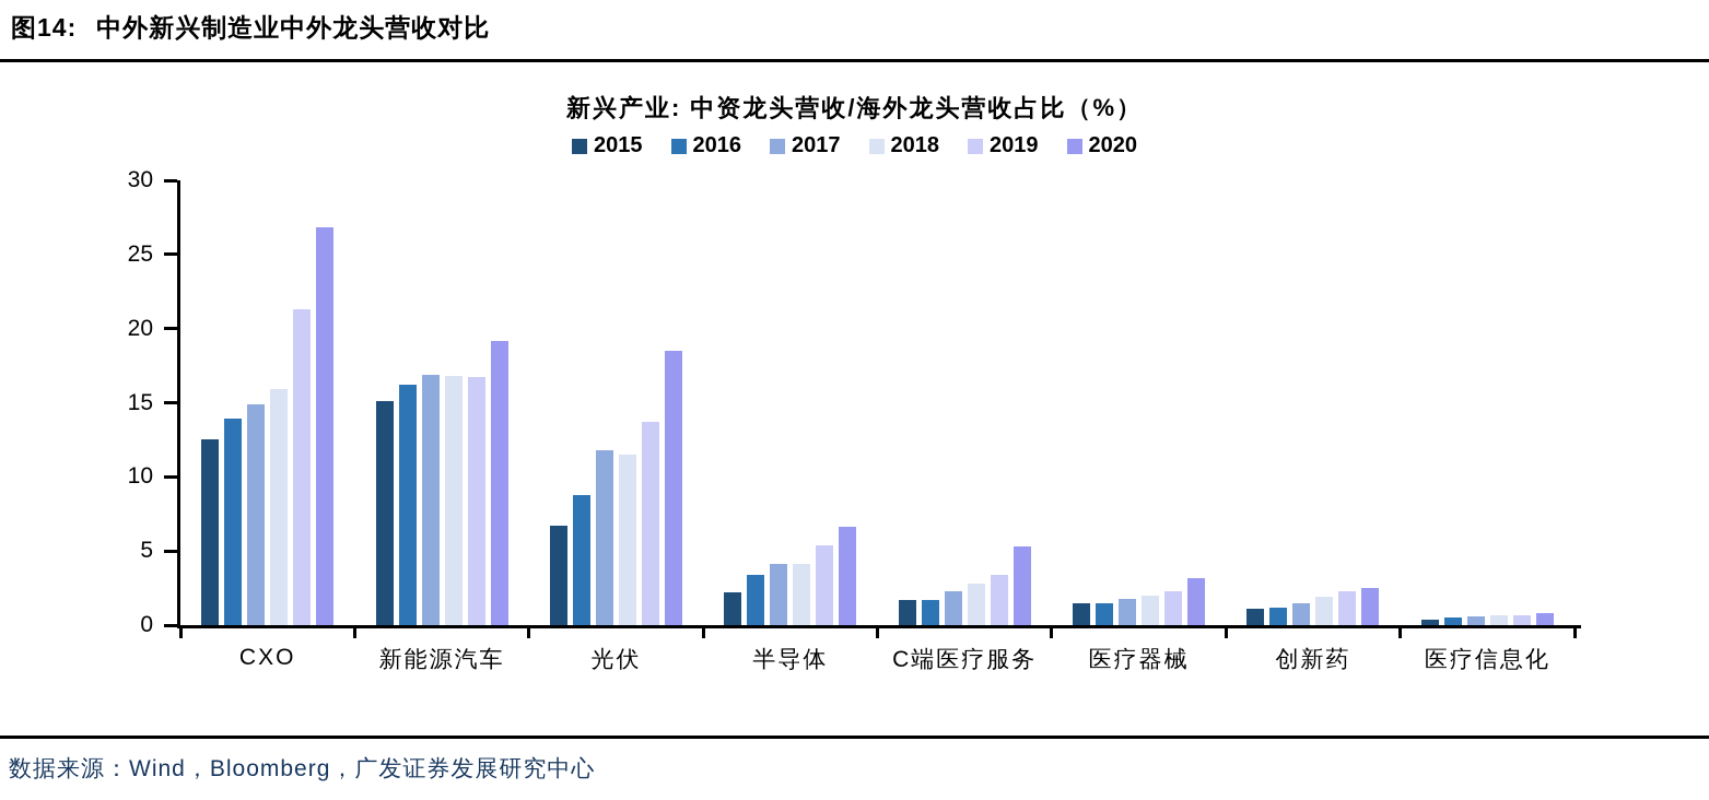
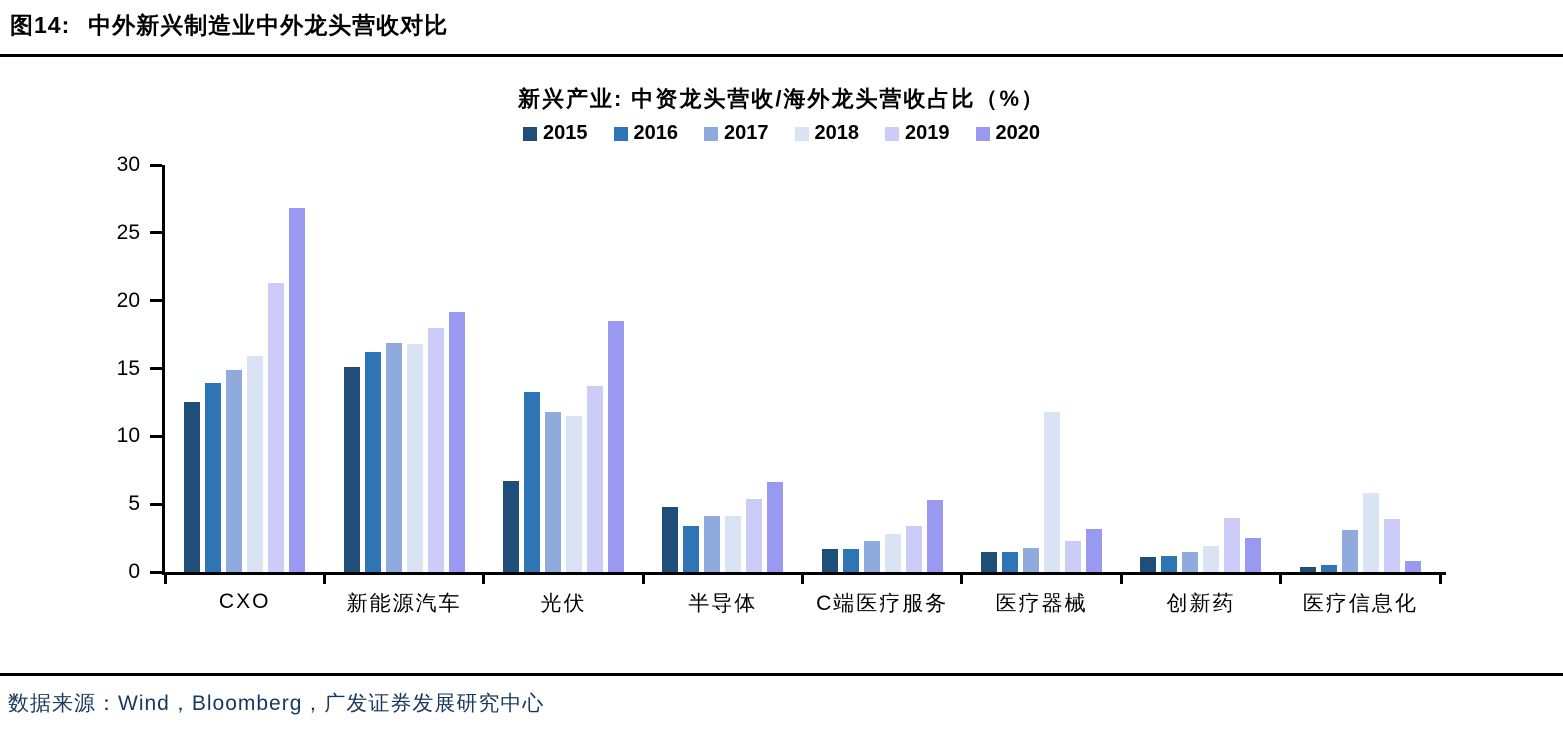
2019/新能源汽车: 16.7 -> 18.0
2016/光伏: 8.8 -> 13.3
2015/半导体: 2.2 -> 4.8
2018/医疗器械: 2.0 -> 11.8
2019/创新药: 2.3 -> 4.0
2017/医疗信息化: 0.6 -> 3.1
2018/医疗信息化: 0.7 -> 5.8
2019/医疗信息化: 0.7 -> 3.9
